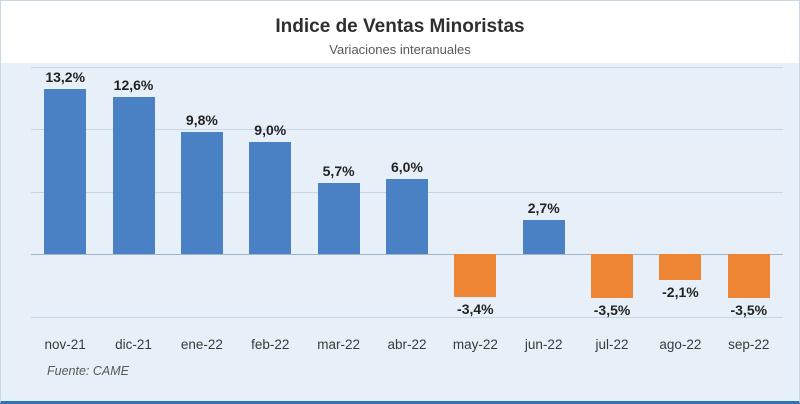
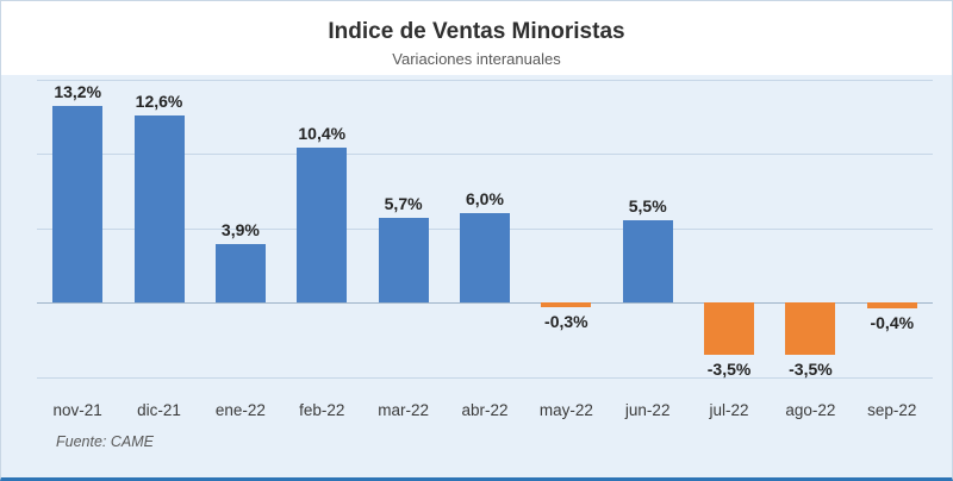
ene-22: 9,8% -> 3,9%
feb-22: 9,0% -> 10,4%
may-22: -3,4% -> -0,3%
jun-22: 2,7% -> 5,5%
ago-22: -2,1% -> -3,5%
sep-22: -3,5% -> -0,4%
